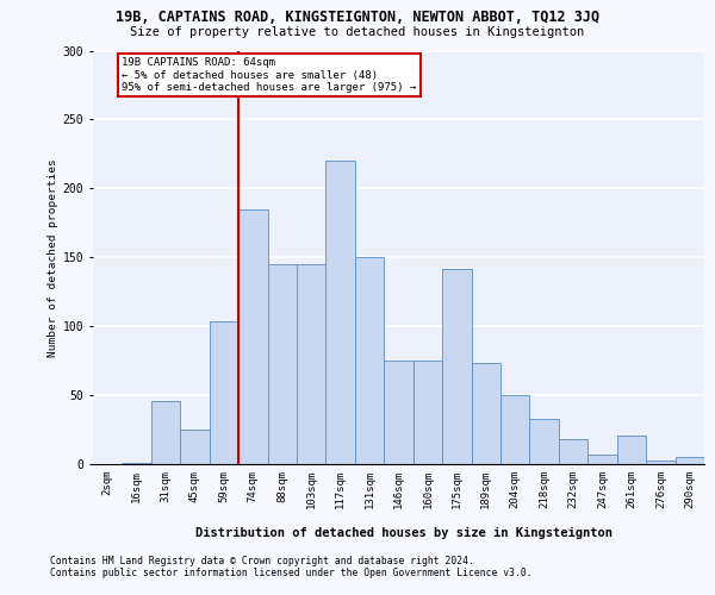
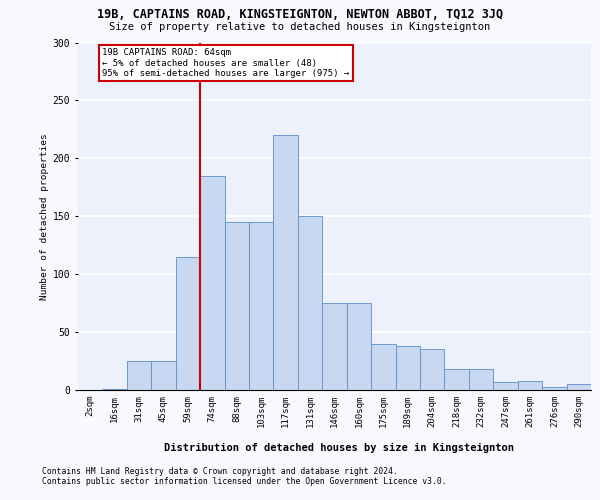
31sqm: 46 -> 25
59sqm: 104 -> 115
175sqm: 142 -> 40
189sqm: 73 -> 38
204sqm: 50 -> 35
218sqm: 33 -> 18
261sqm: 21 -> 8
